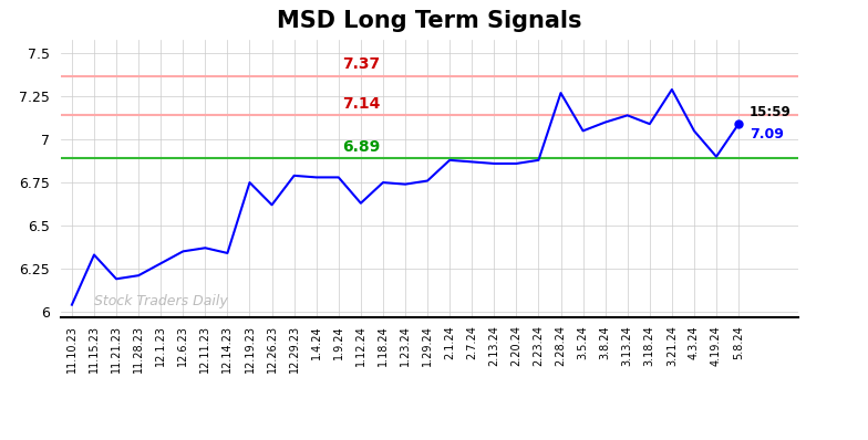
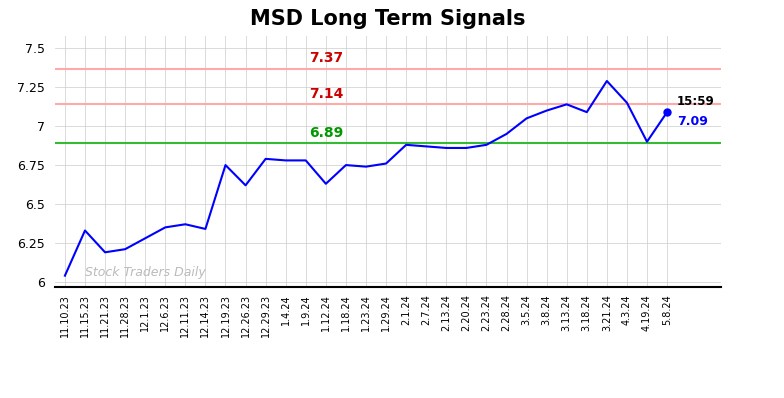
2.28.24: 7.27 -> 6.95
4.3.24: 7.05 -> 7.15
